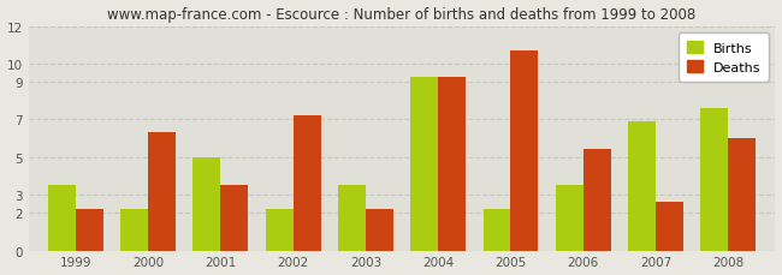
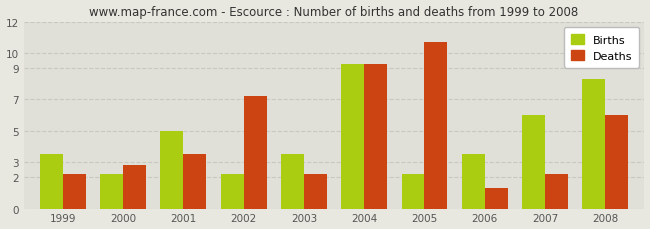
Deaths/2000: 6.3 -> 2.8
Deaths/2006: 5.4 -> 1.3
Births/2007: 6.9 -> 6.0
Deaths/2007: 2.6 -> 2.2
Births/2008: 7.6 -> 8.3
